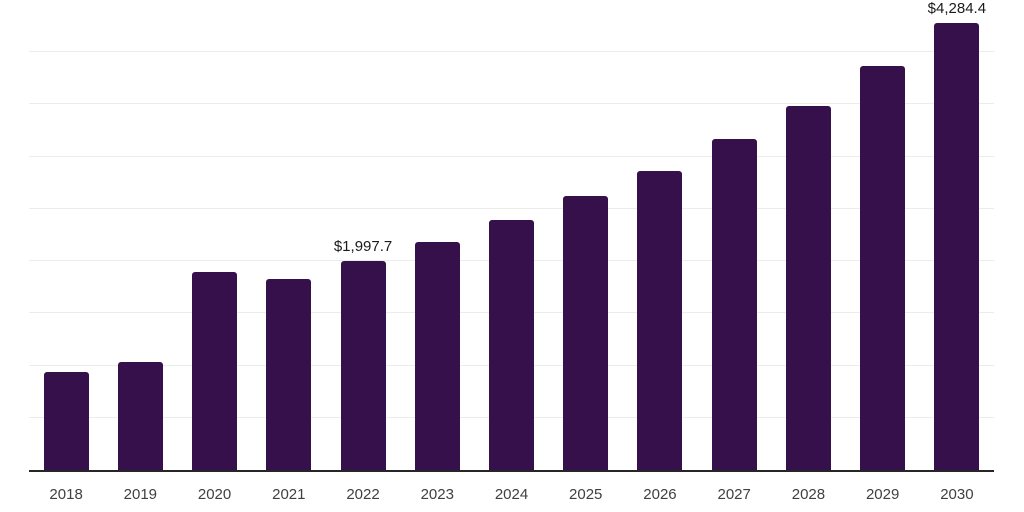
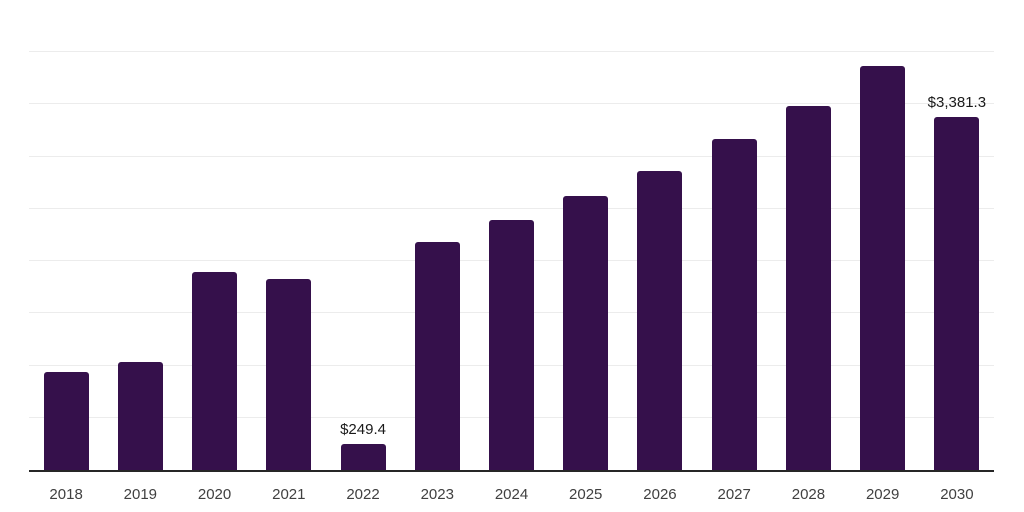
2022: $1,997.7 -> $249.4
2030: $4,284.4 -> $3,381.3
